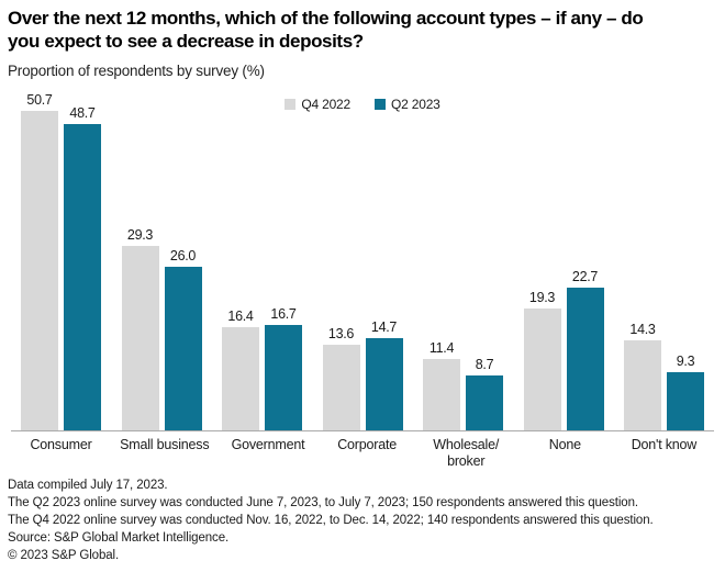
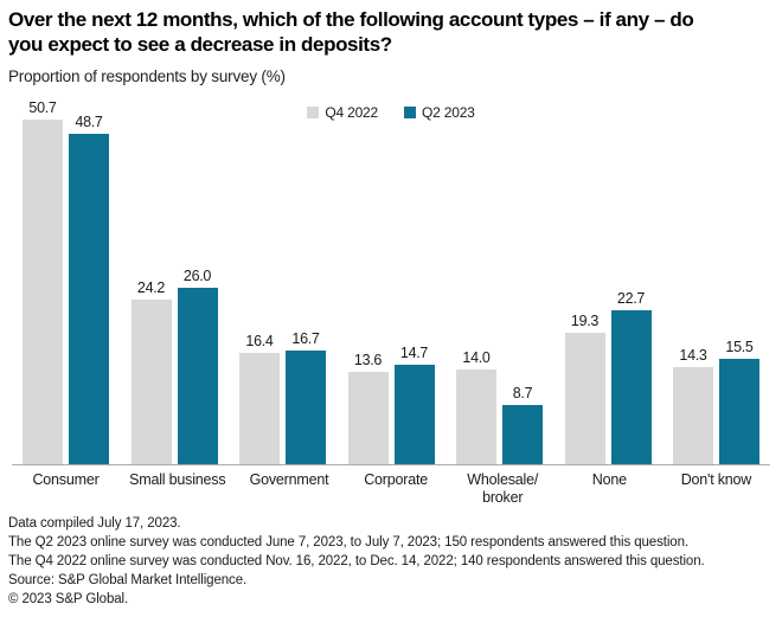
Q4 2022/Small business: 29.3 -> 24.2
Q4 2022/Wholesale/ broker: 11.4 -> 14.0
Q2 2023/Don't know: 9.3 -> 15.5
